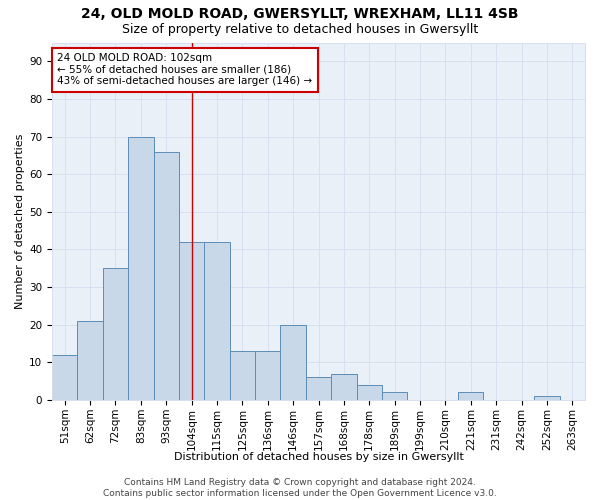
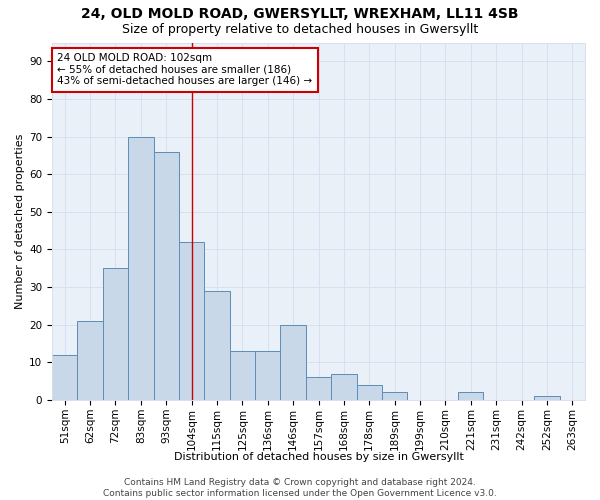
115sqm: 42 -> 29
